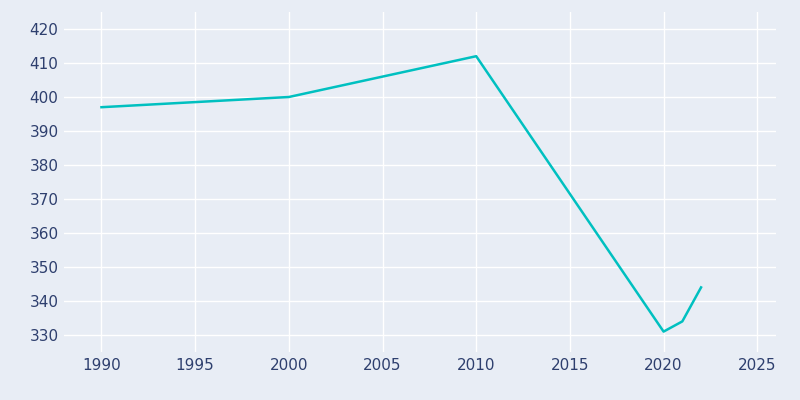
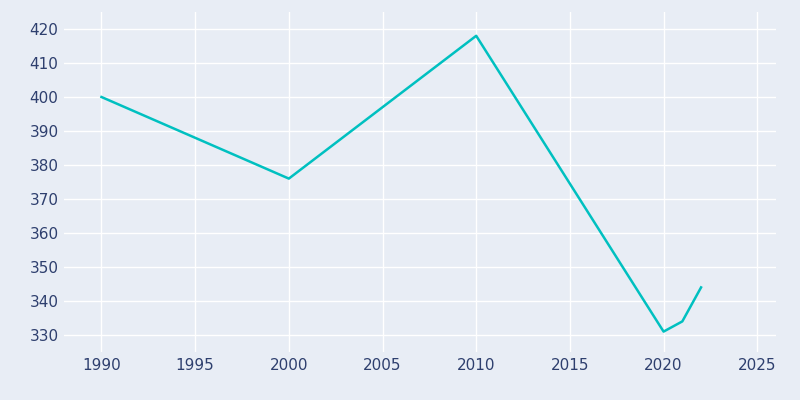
1990: 397 -> 400
2000: 400 -> 376
2010: 412 -> 418
